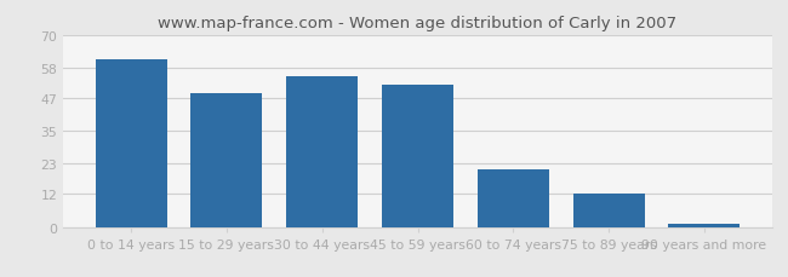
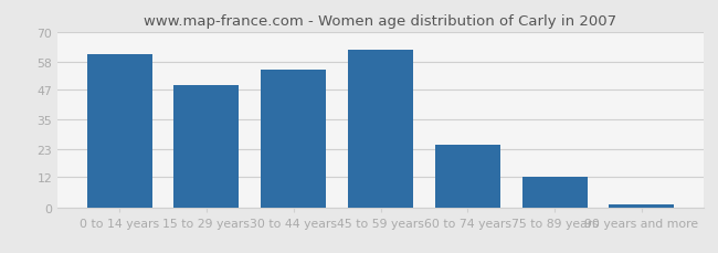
45 to 59 years: 52 -> 63
60 to 74 years: 21 -> 25
